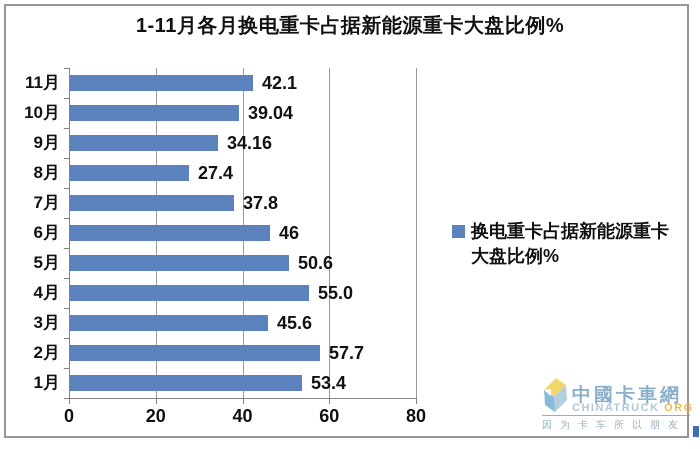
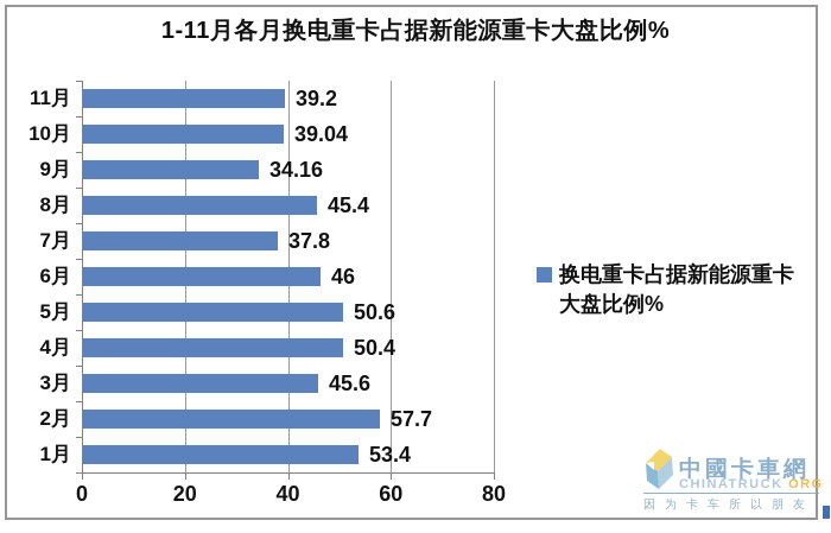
11月: 42.1 -> 39.2
8月: 27.4 -> 45.4
4月: 55.0 -> 50.4
